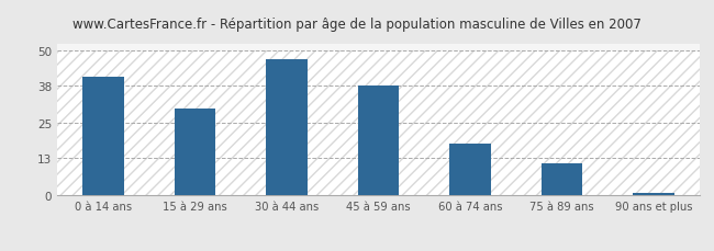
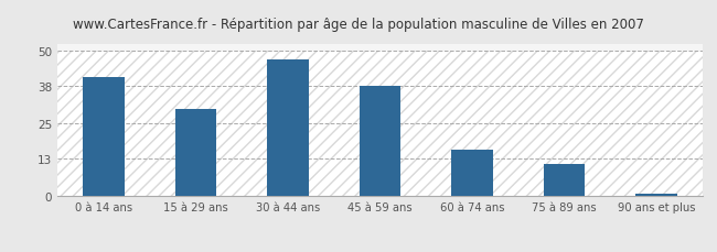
60 à 74 ans: 18 -> 16
